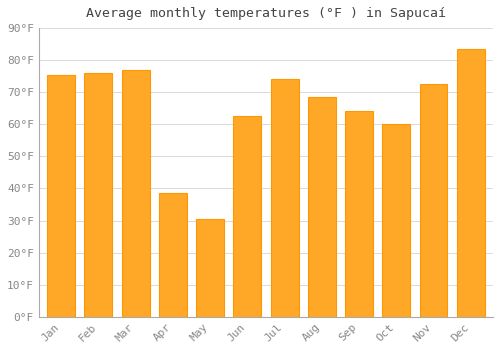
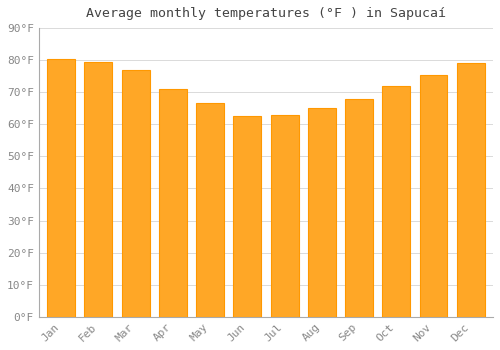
Jan: 75.5°F -> 80.5°F
Feb: 76.0°F -> 79.5°F
Apr: 38.5°F -> 71.0°F
May: 30.5°F -> 66.5°F
Jul: 74.0°F -> 63.0°F
Aug: 68.5°F -> 65.0°F
Sep: 64.0°F -> 68.0°F
Oct: 60.0°F -> 72.0°F
Nov: 72.5°F -> 75.5°F
Dec: 83.5°F -> 79.0°F
